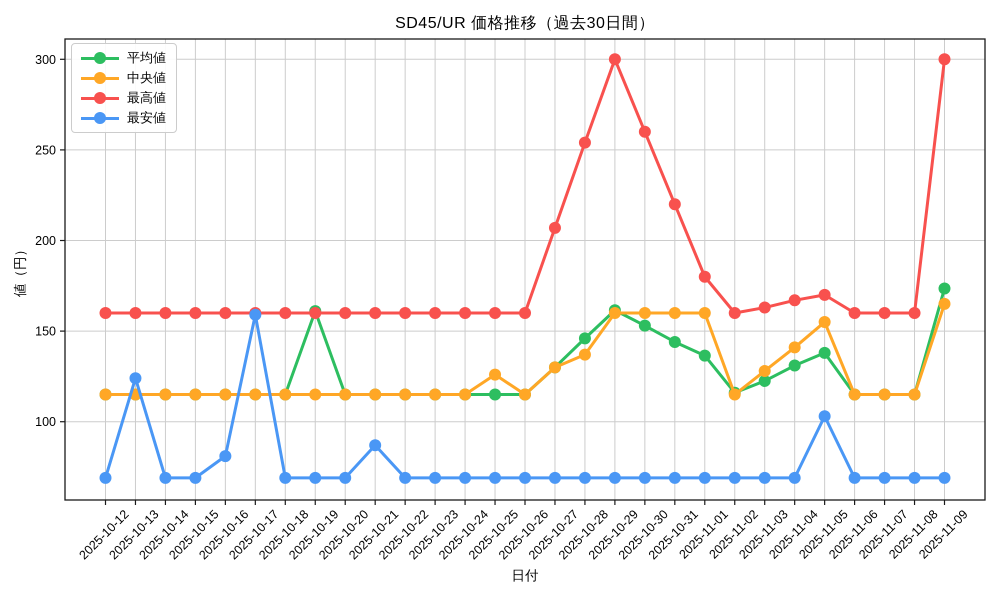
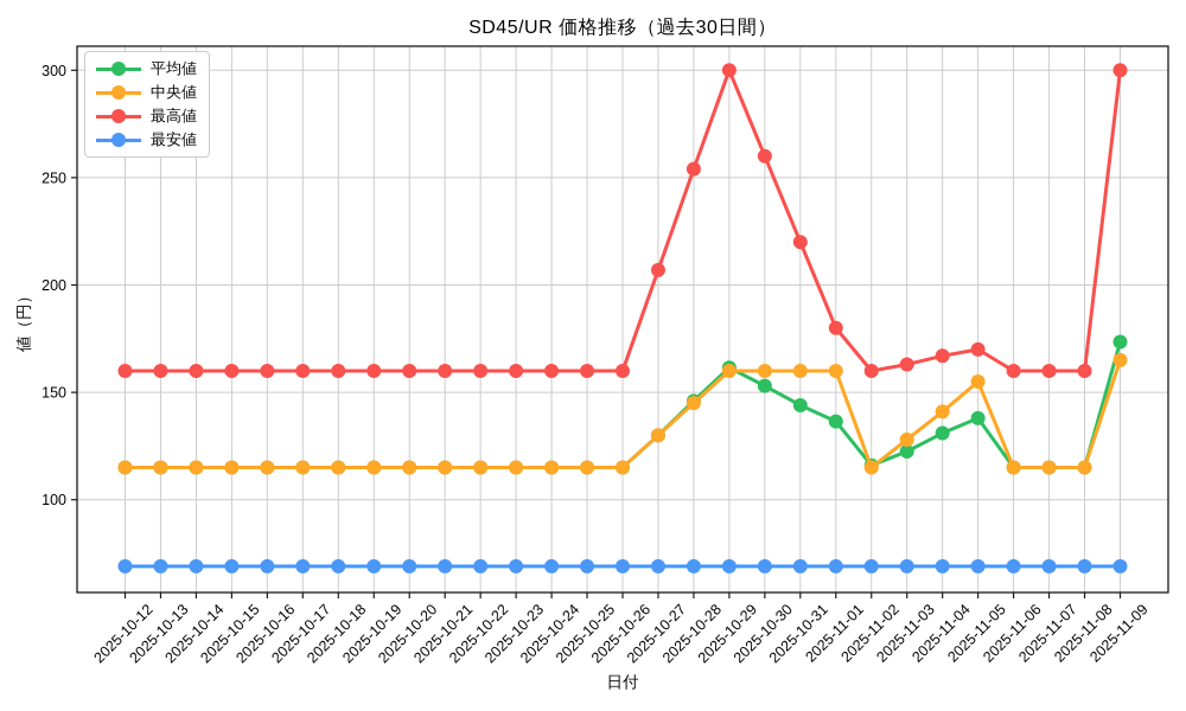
最安値/2025-10-13: 124 -> 69
最安値/2025-10-16: 81 -> 69
最安値/2025-10-17: 159 -> 69
平均値/2025-10-19: 161 -> 115
最安値/2025-10-21: 87 -> 69
中央値/2025-10-25: 126 -> 115
中央値/2025-10-28: 137 -> 145
最安値/2025-11-05: 103 -> 69
